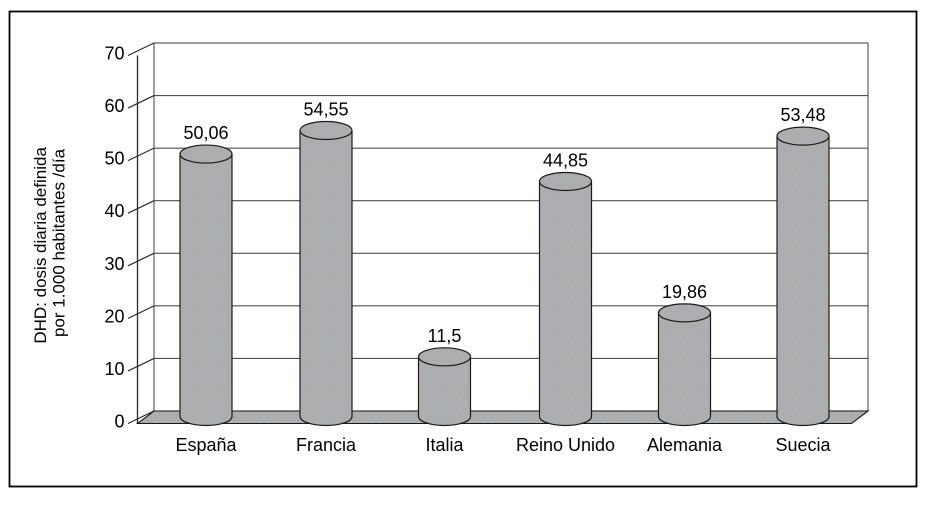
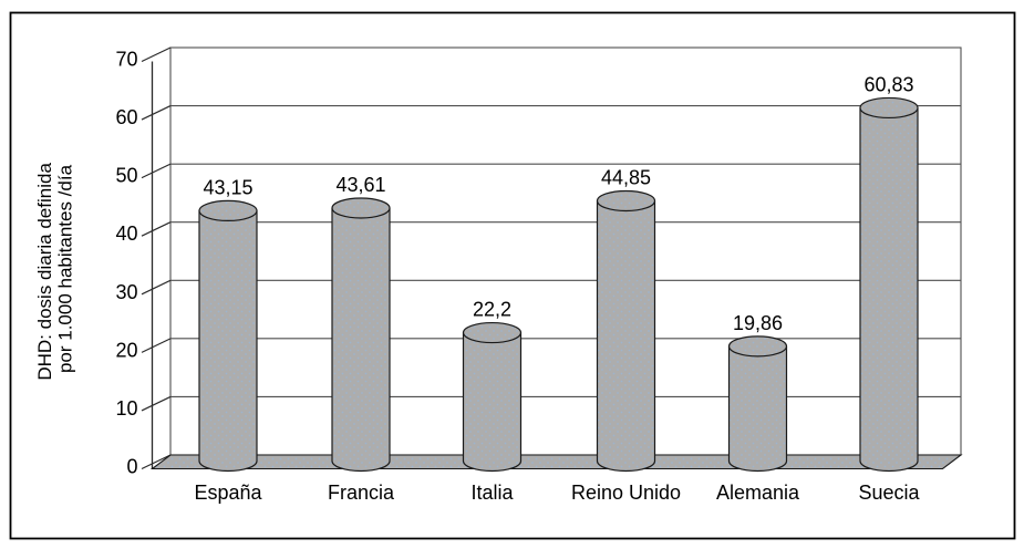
España: 50,06 -> 43,15
Francia: 54,55 -> 43,61
Italia: 11,5 -> 22,2
Suecia: 53,48 -> 60,83
